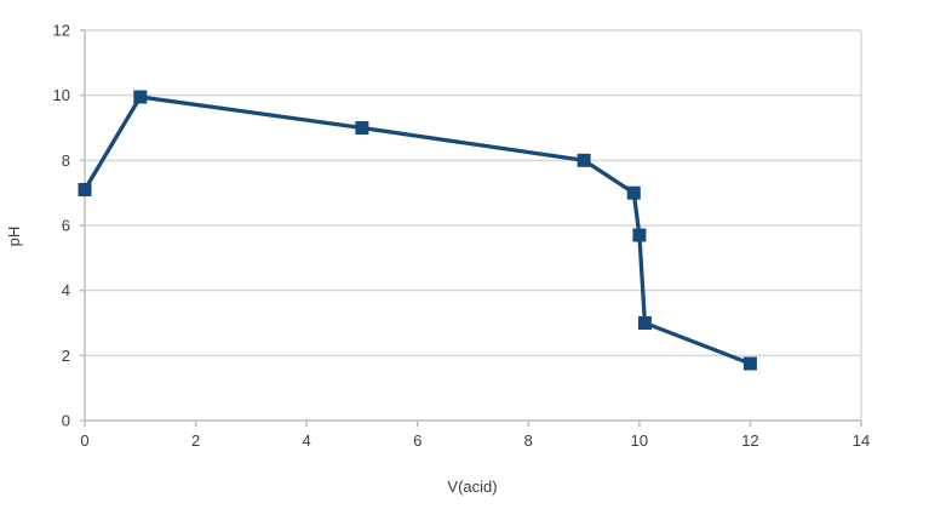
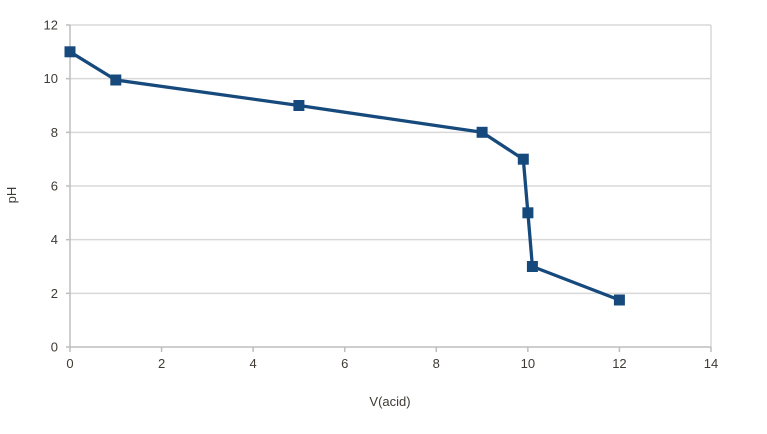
0: 7.1 -> 11.0
10: 5.7 -> 5.0
